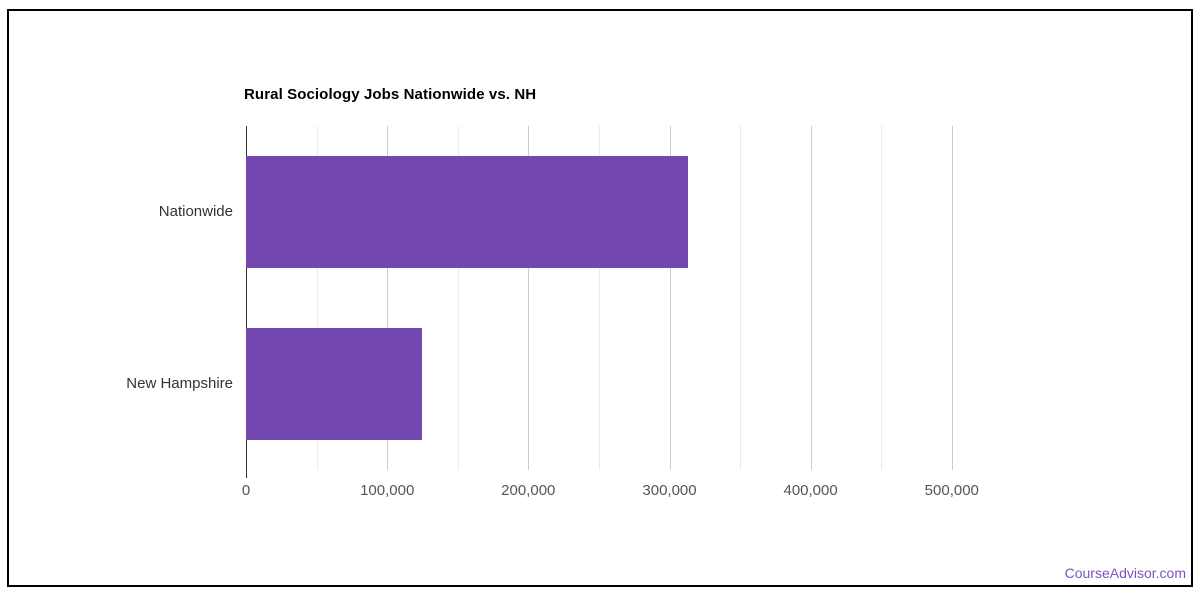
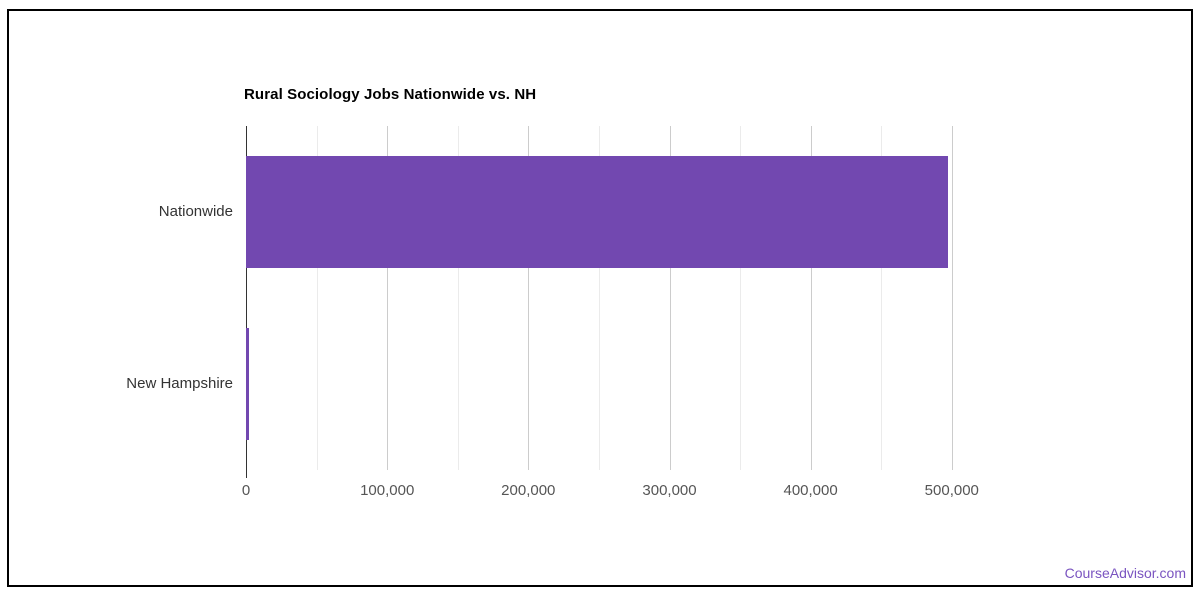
Nationwide: 313000 -> 497000
New Hampshire: 125000 -> 2000
